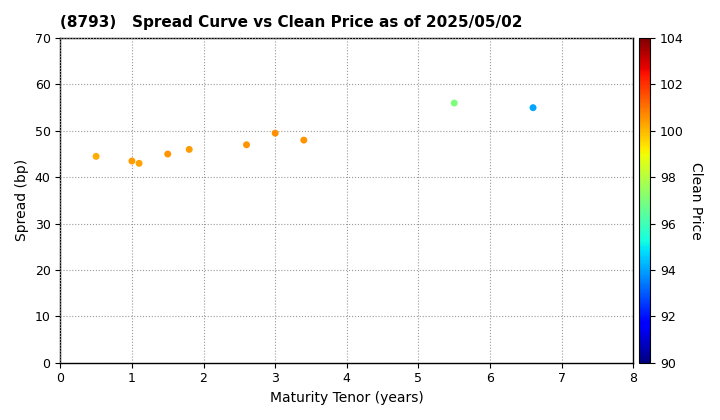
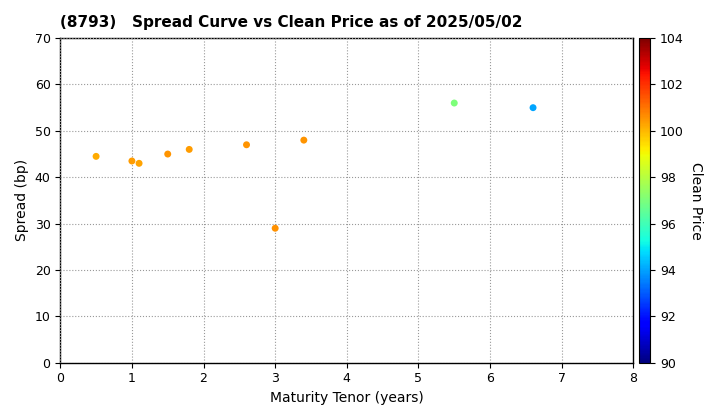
3: 49.5 -> 29.0
